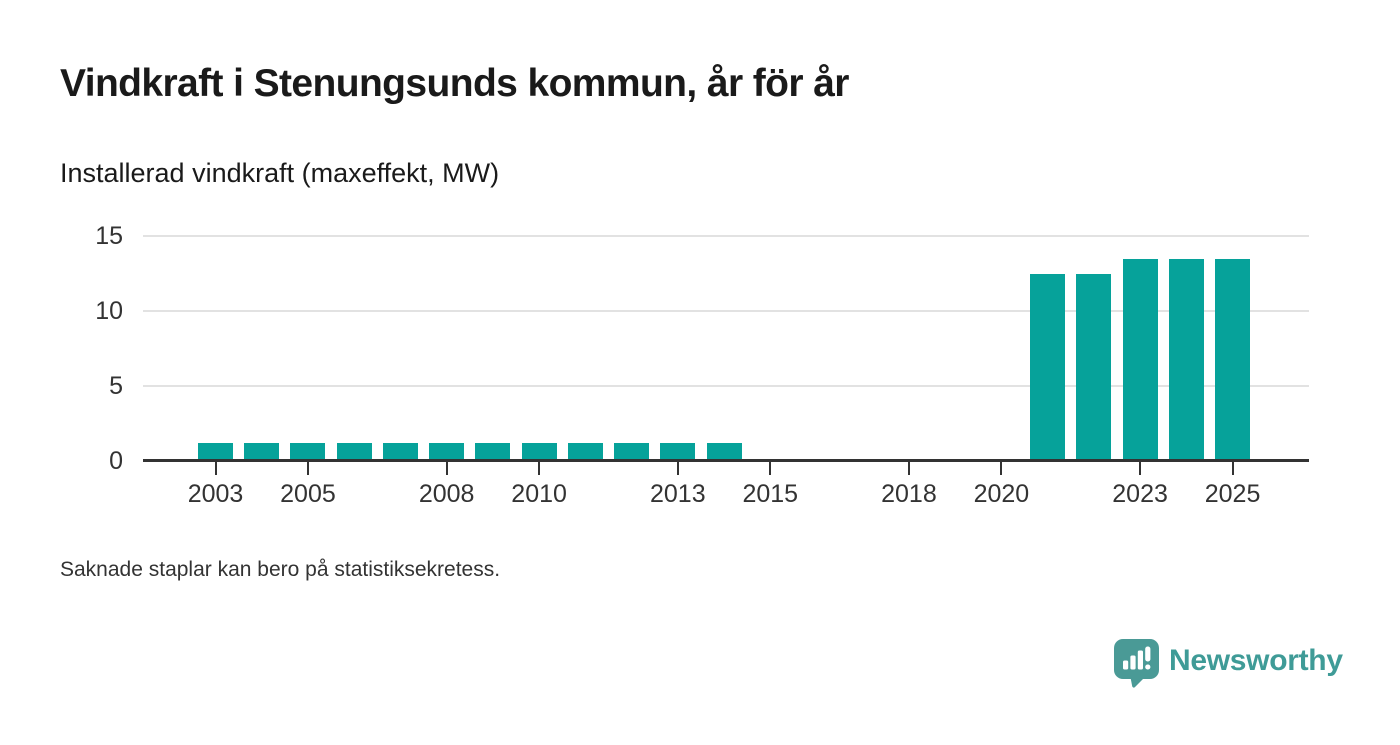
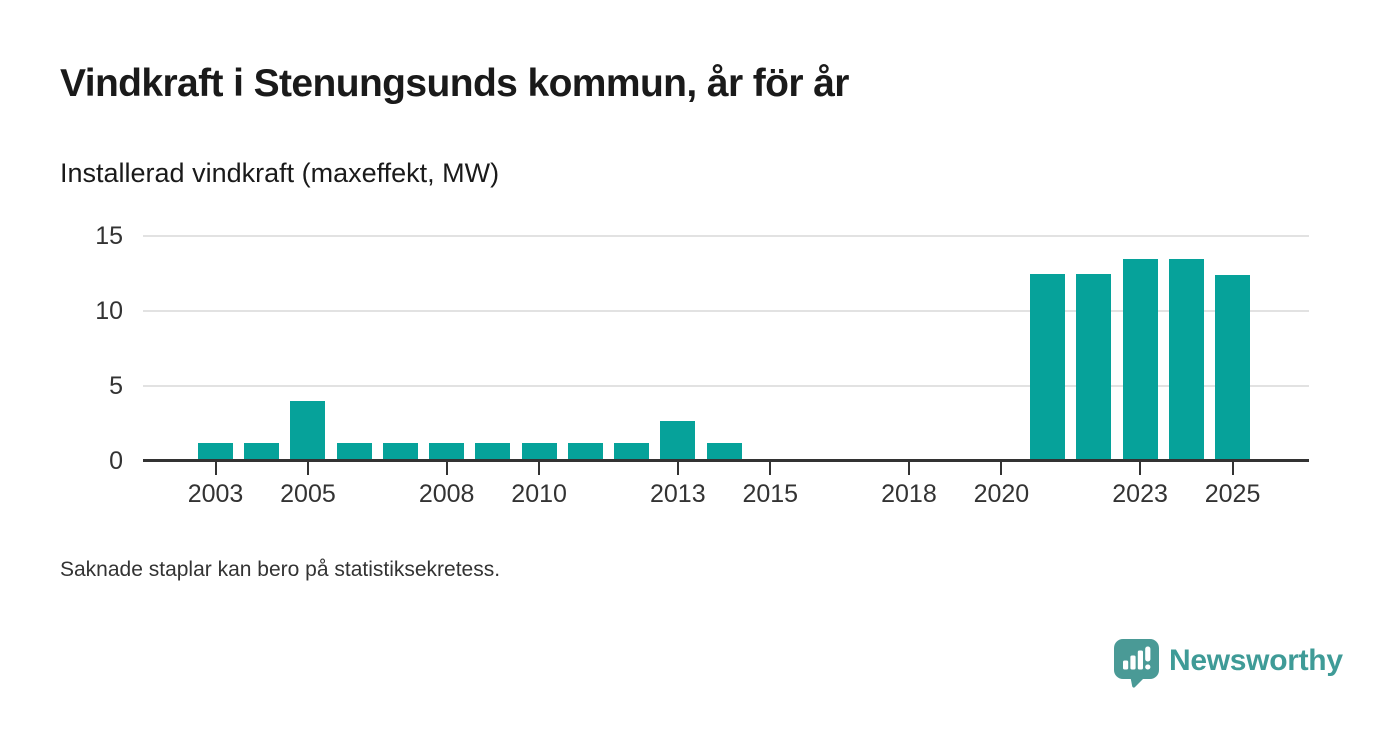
2005: 1.2 -> 4.0
2013: 1.2 -> 2.7
2025: 13.5 -> 12.4
